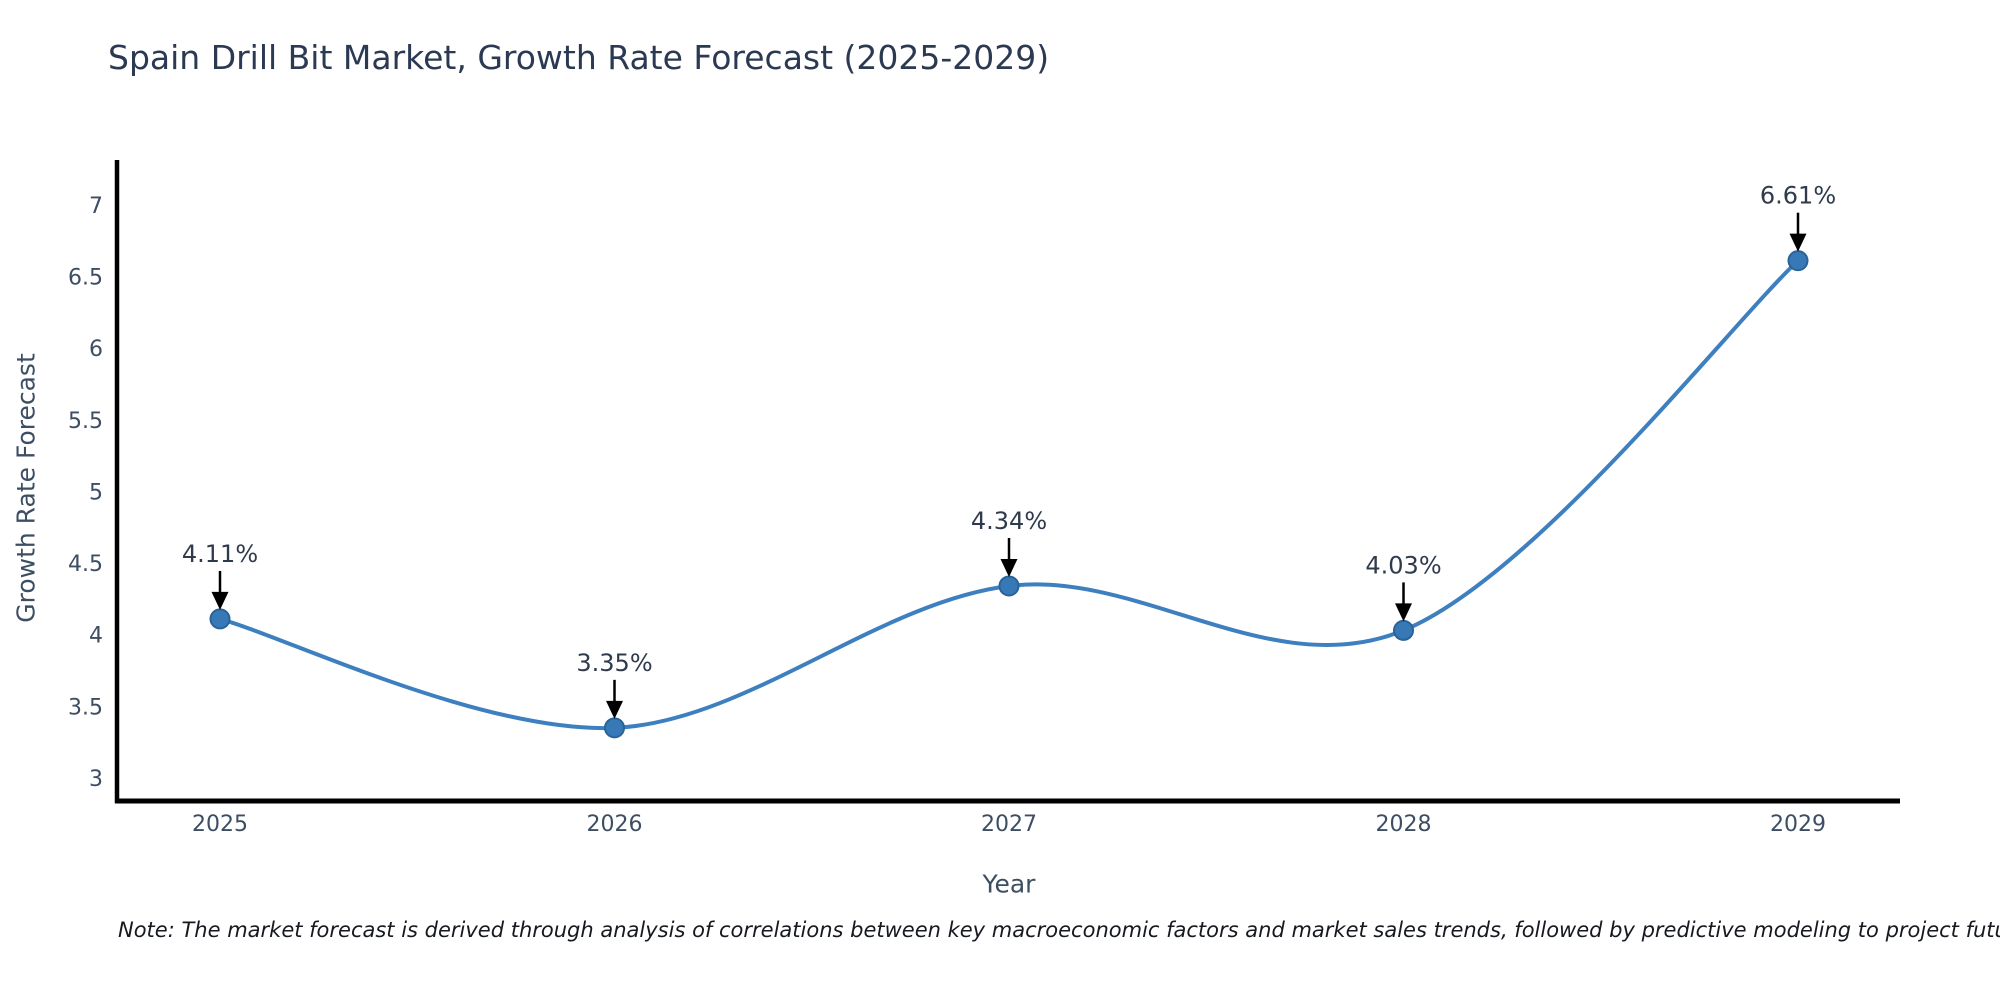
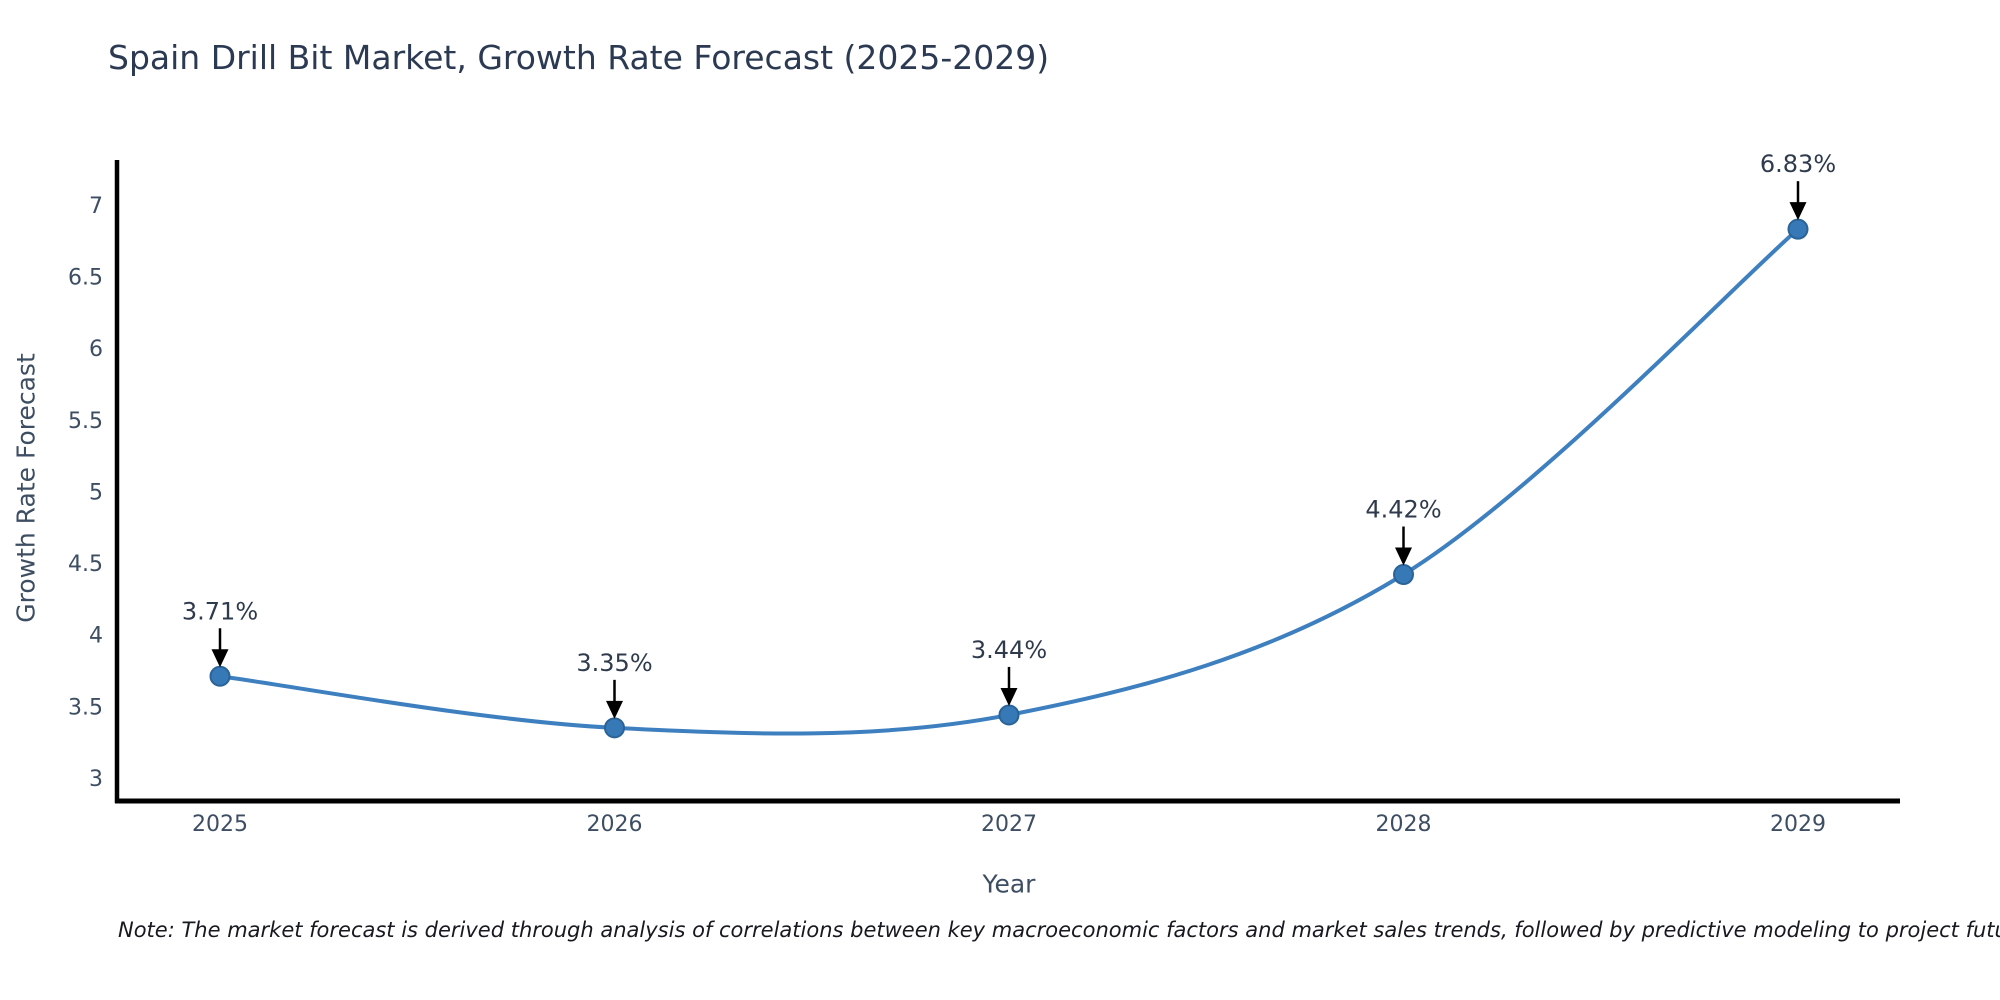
2025: 4.11% -> 3.71%
2027: 4.34% -> 3.44%
2028: 4.03% -> 4.42%
2029: 6.61% -> 6.83%
